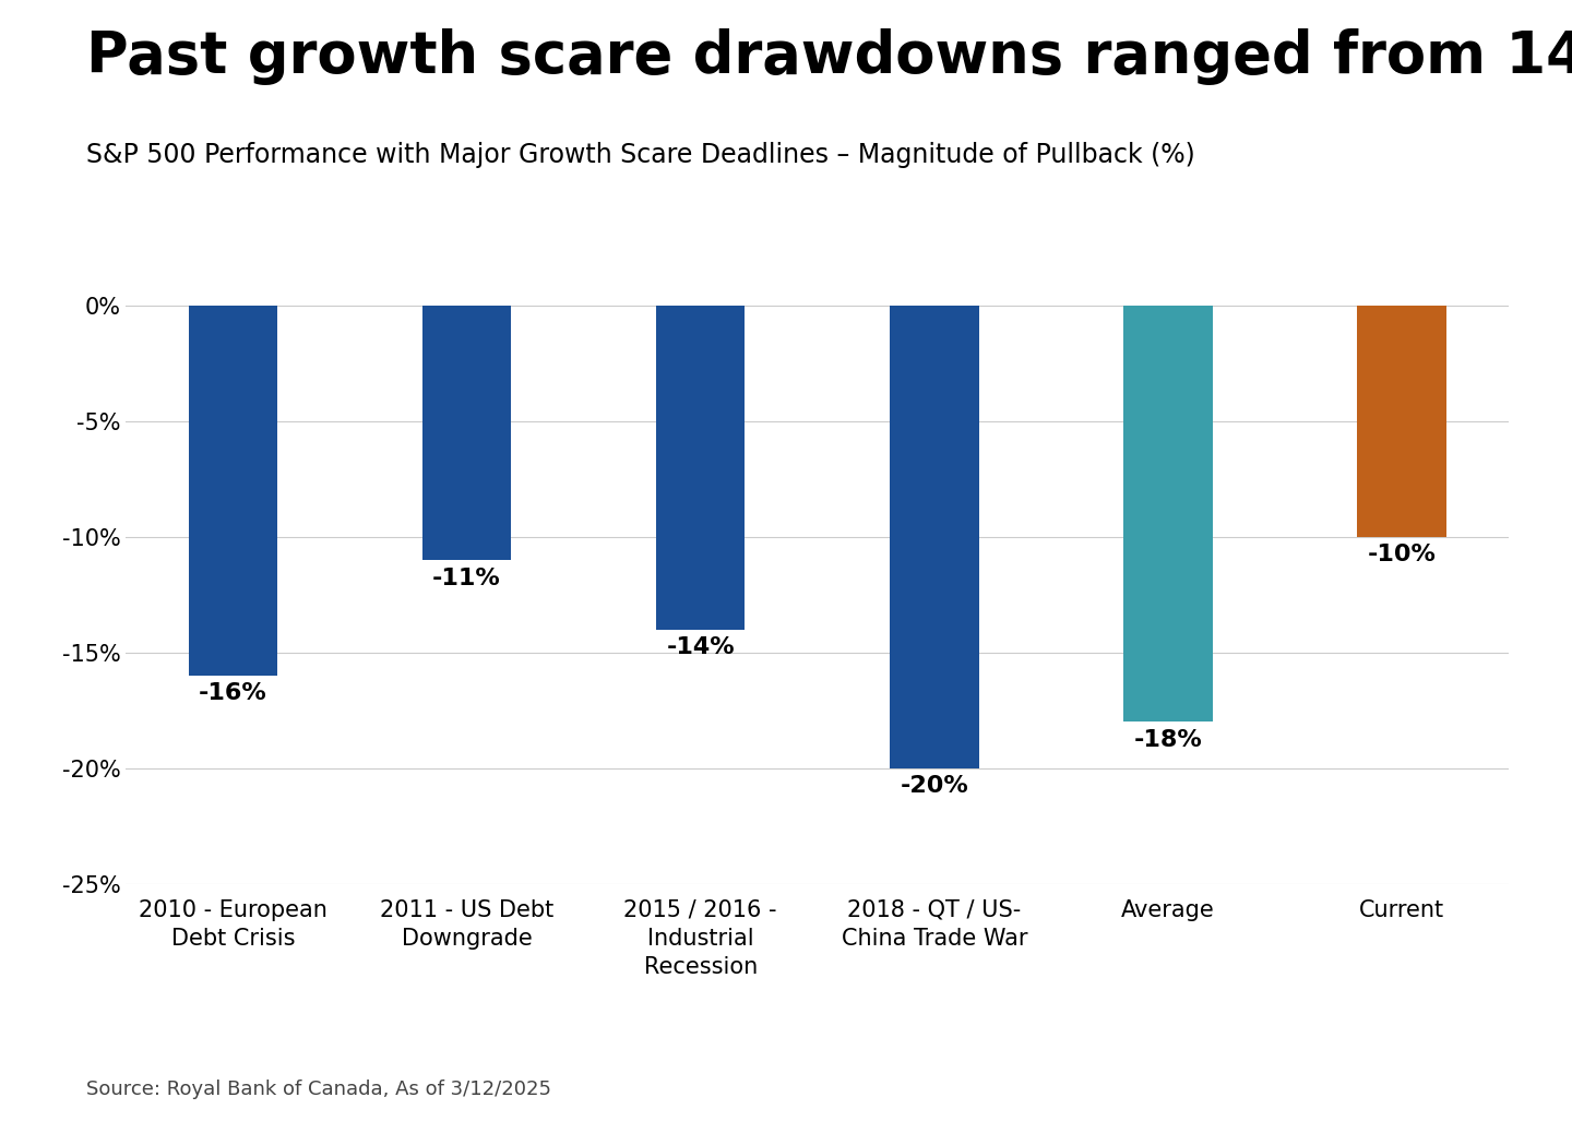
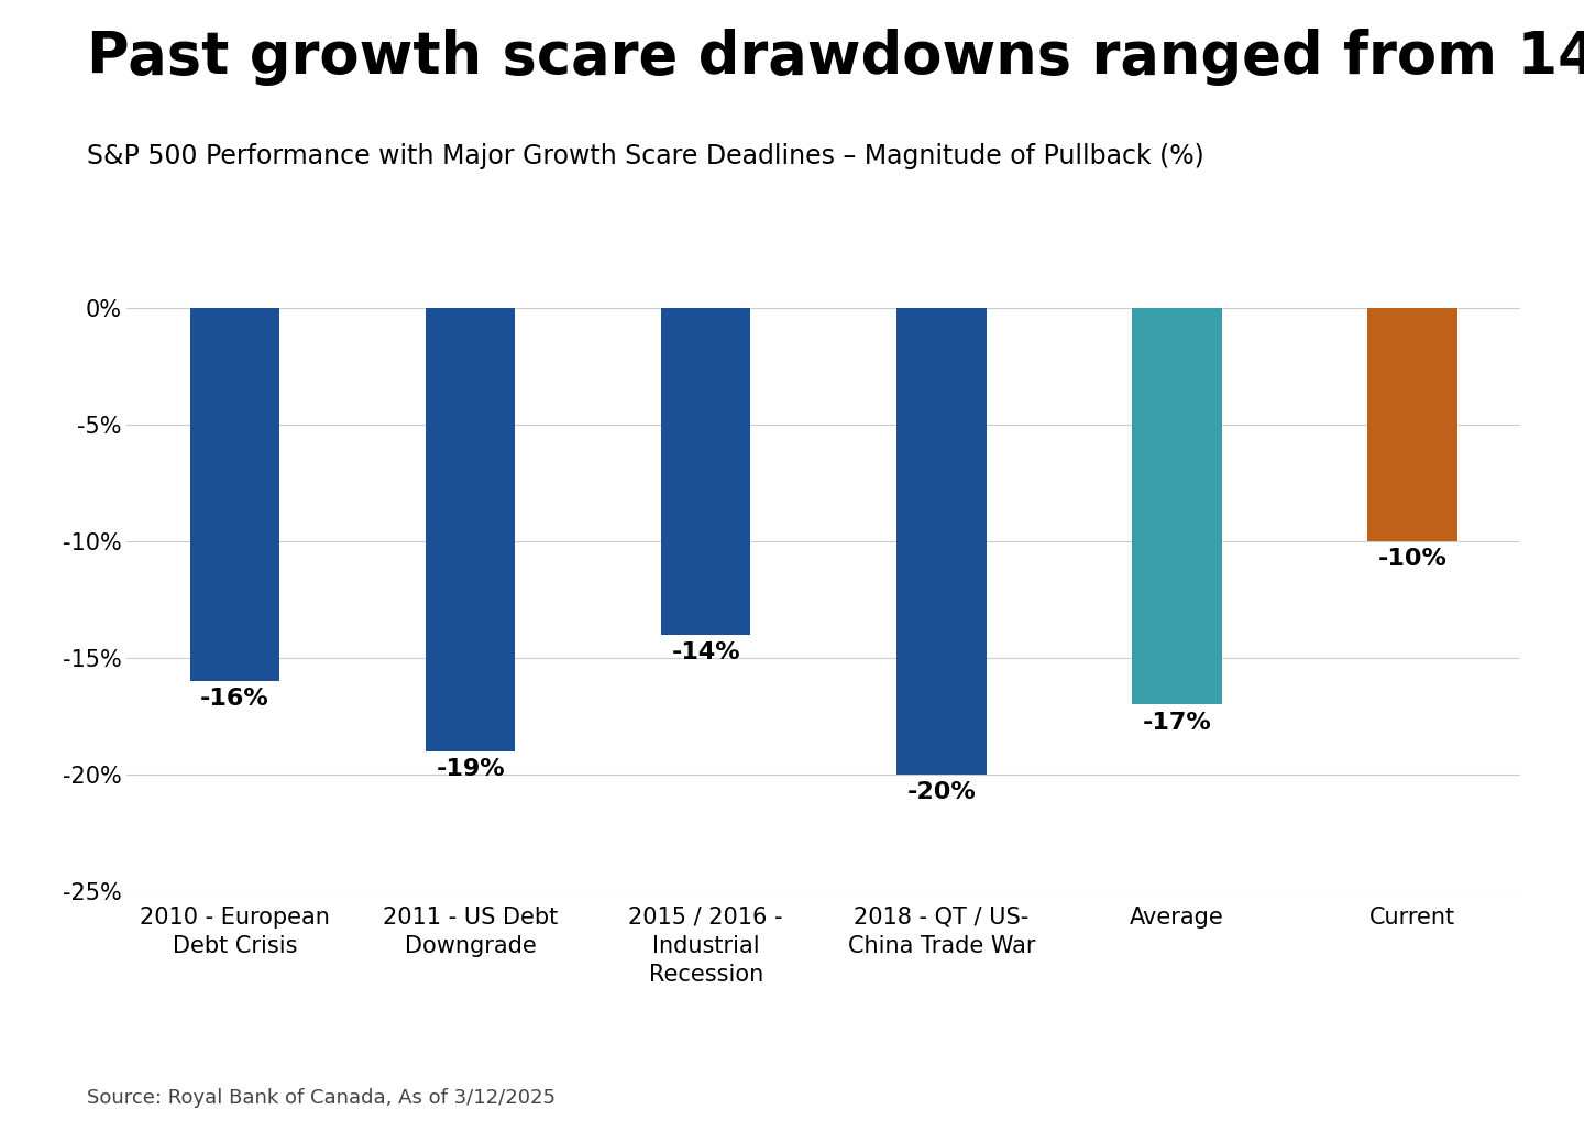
2011 - US Debt Downgrade: -11% -> -19%
Average: -18% -> -17%
